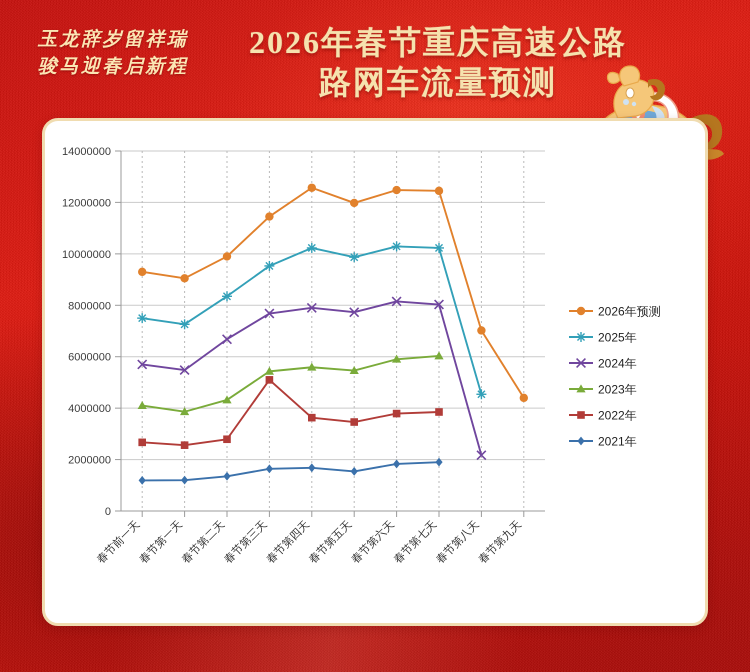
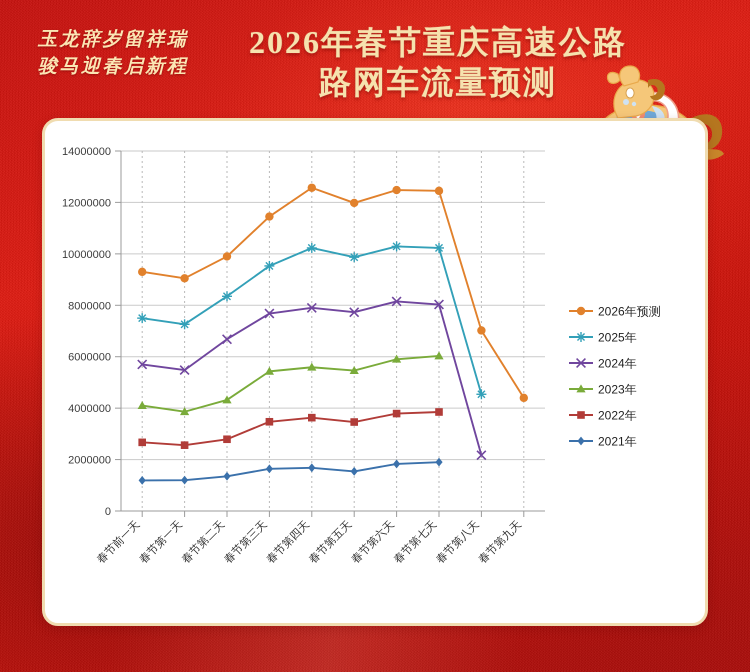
2022年/春节第三天: 5100000 -> 3500000
